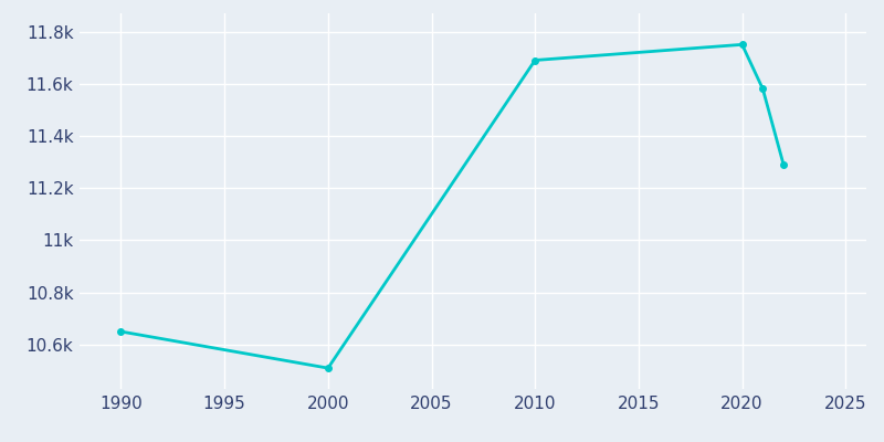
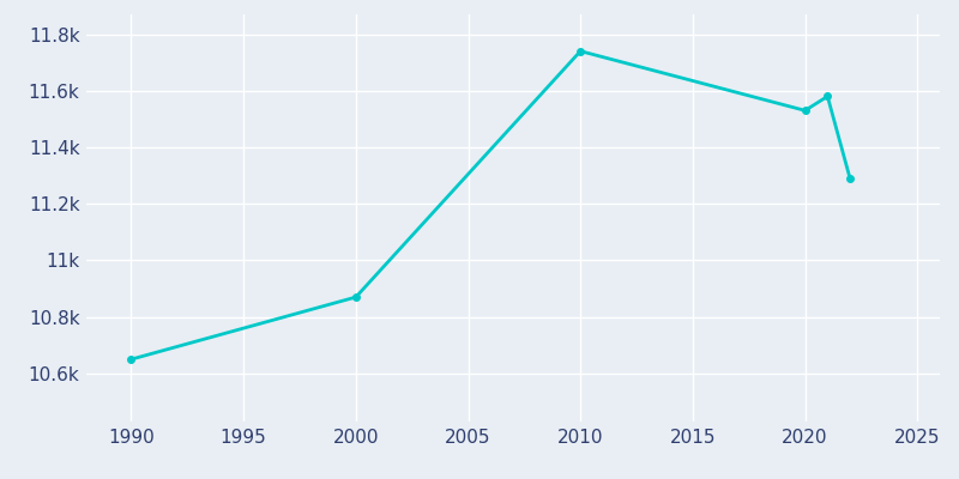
2000: 10.51k -> 10.87k
2010: 11.69k -> 11.74k
2020: 11.75k -> 11.53k
